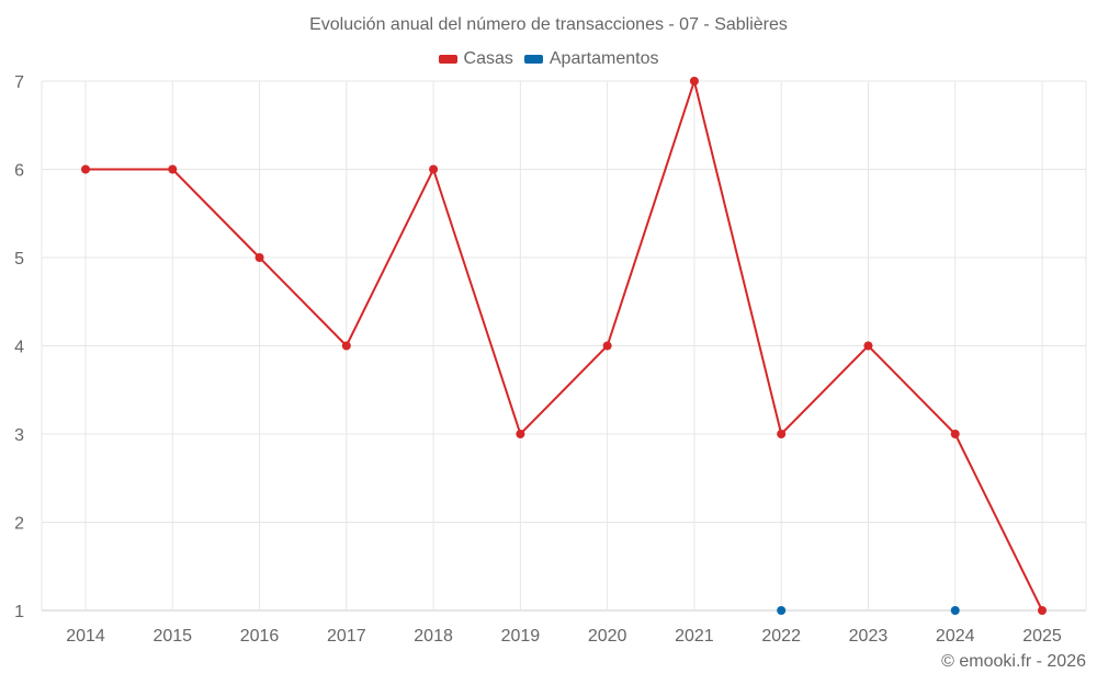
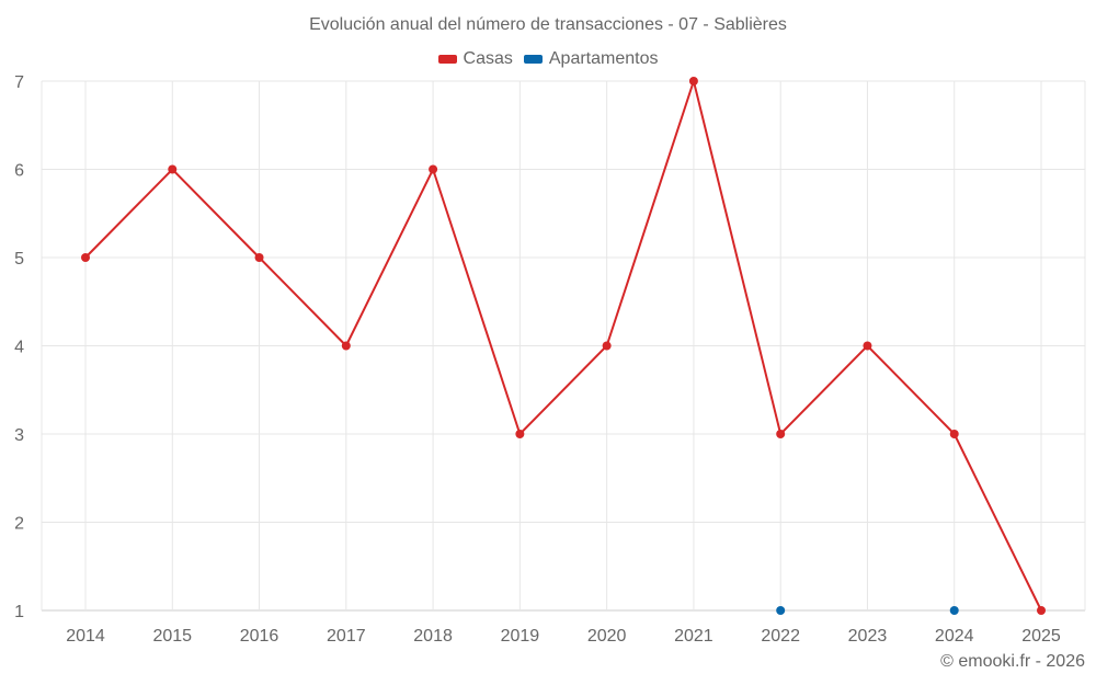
Casas/2014: 6 -> 5
